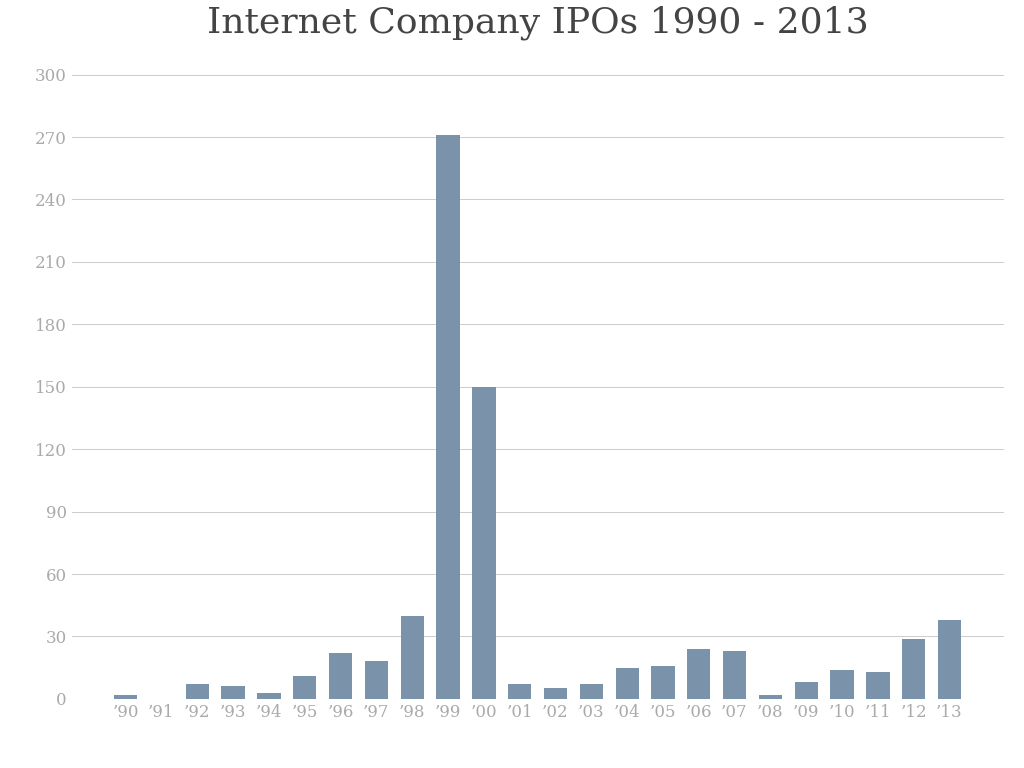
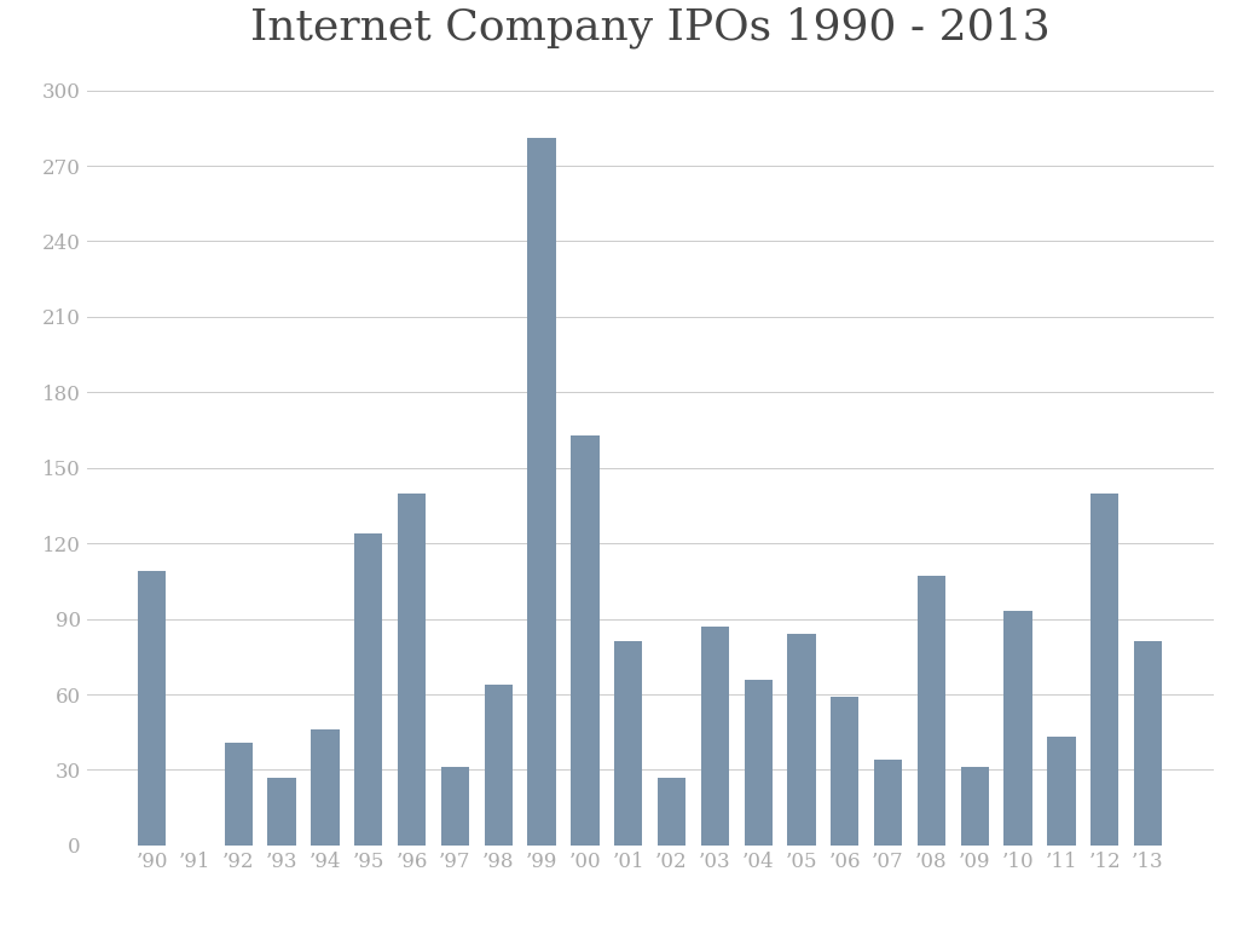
’90: 2 -> 109
’92: 7 -> 41
’93: 6 -> 27
’94: 3 -> 46
’95: 11 -> 124
’96: 22 -> 140
’97: 18 -> 31
’98: 40 -> 64
’99: 271 -> 281
’00: 150 -> 163
’01: 7 -> 81
’02: 5 -> 27
’03: 7 -> 87
’04: 15 -> 66
’05: 16 -> 84
’06: 24 -> 59
’07: 23 -> 34
’08: 2 -> 107
’09: 8 -> 31
’10: 14 -> 93
’11: 13 -> 43
’12: 29 -> 140
’13: 38 -> 81
